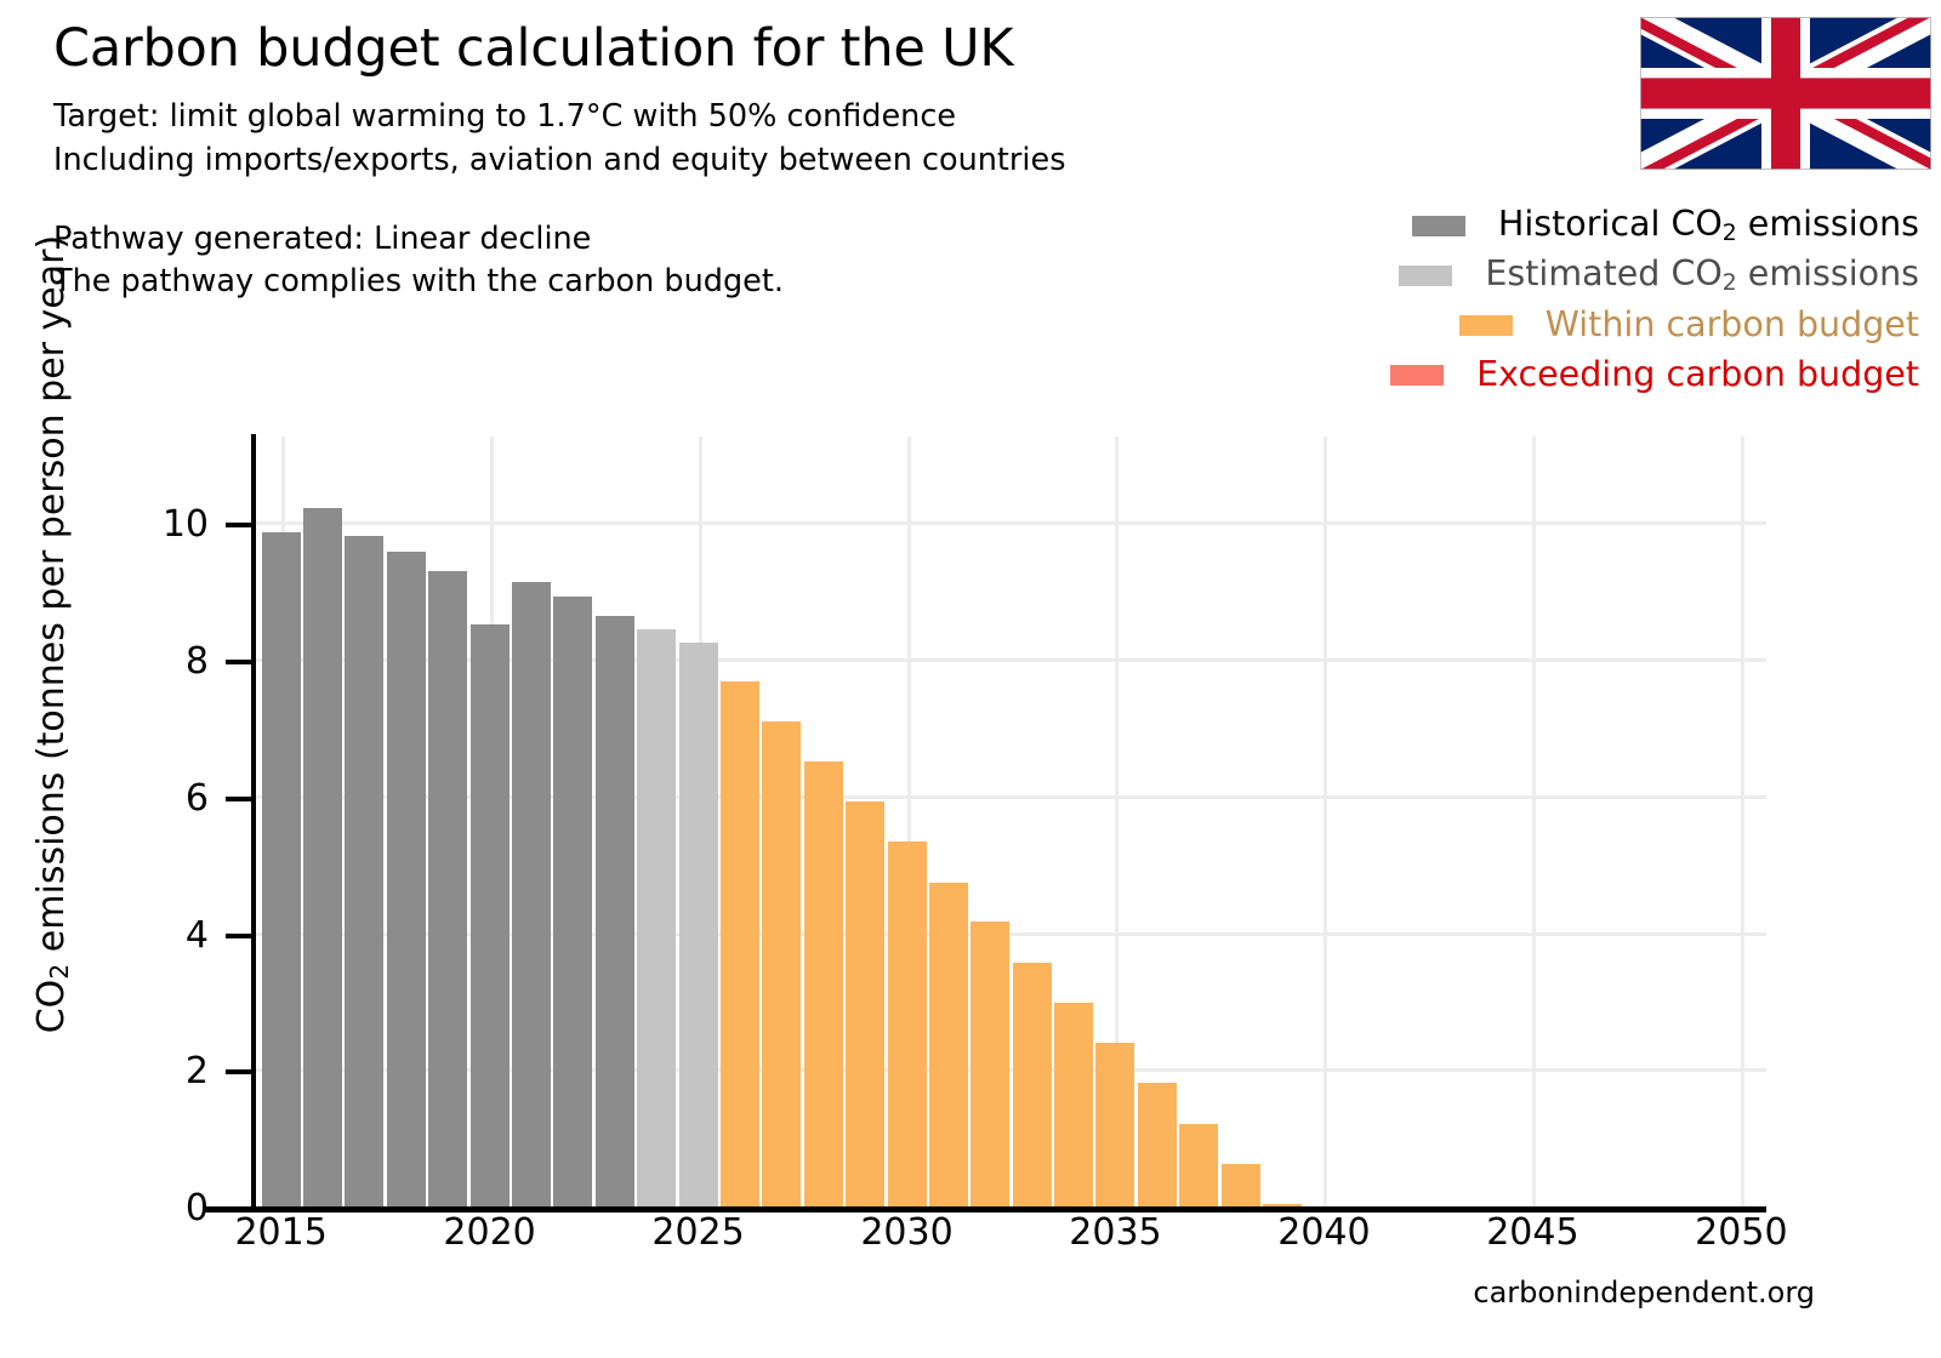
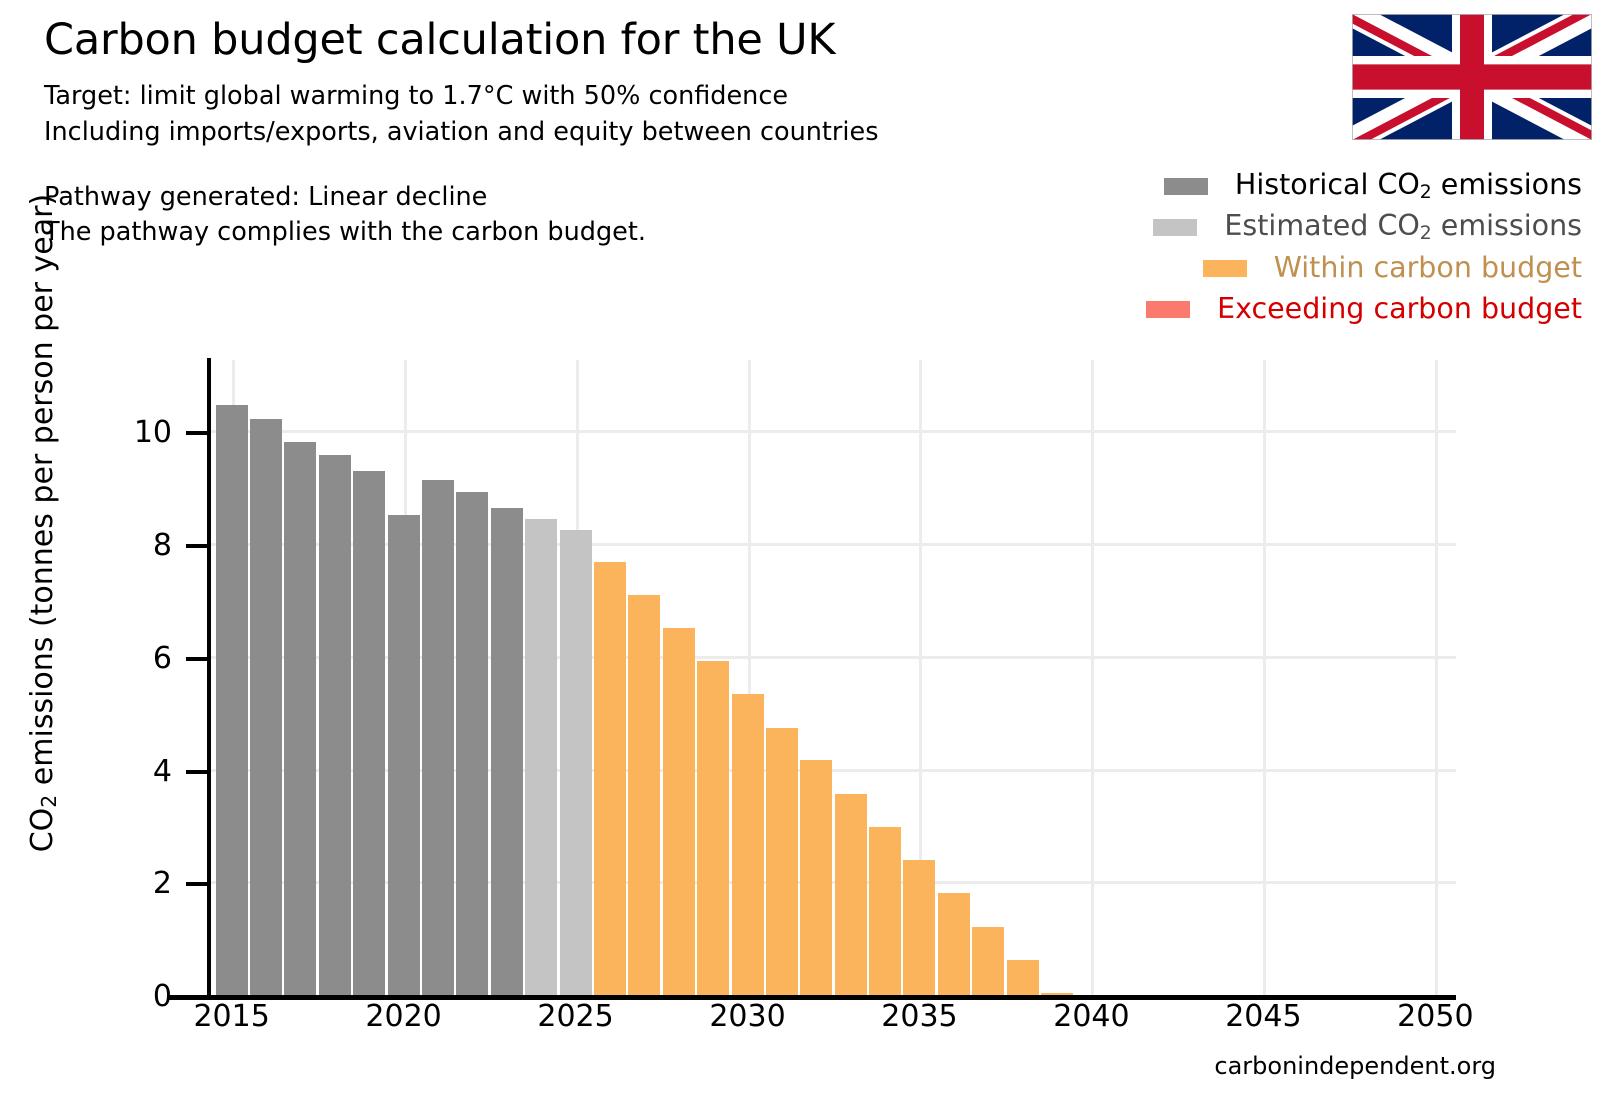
2015: 9.9 -> 10.5
